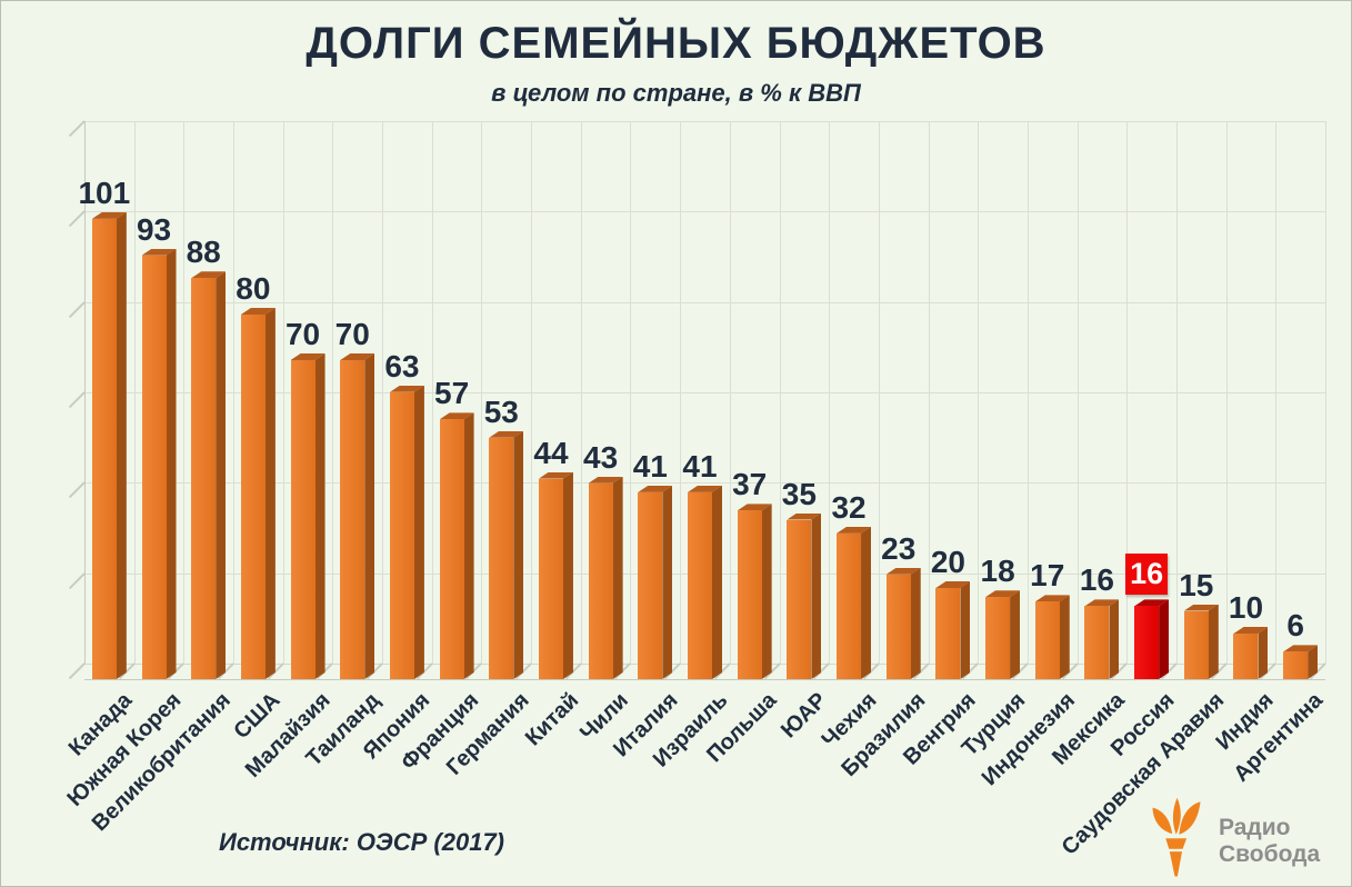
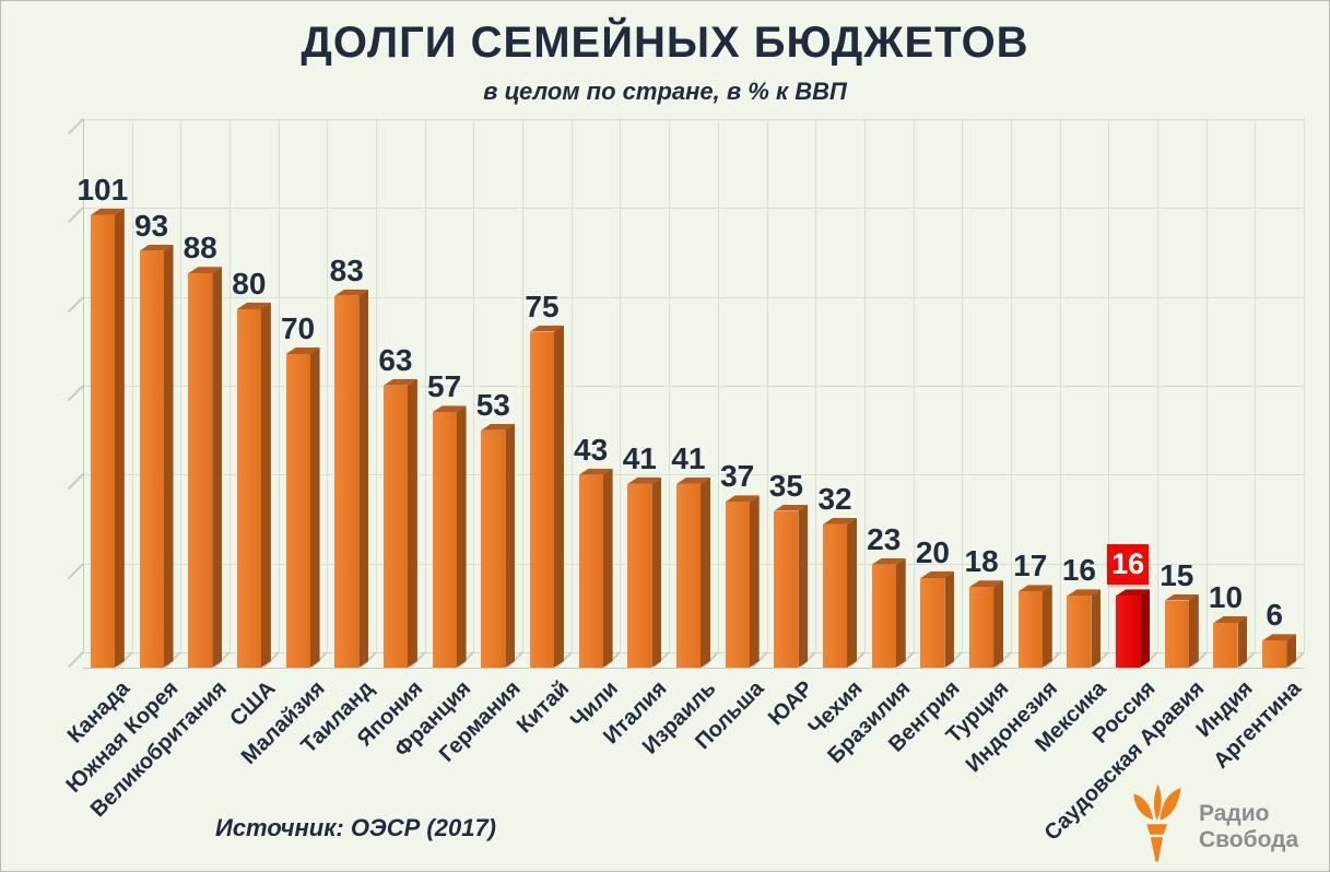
Таиланд: 70 -> 83
Китай: 44 -> 75
